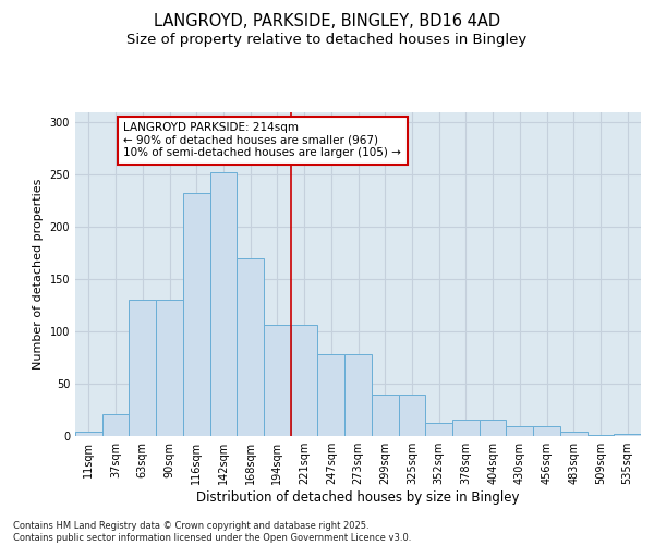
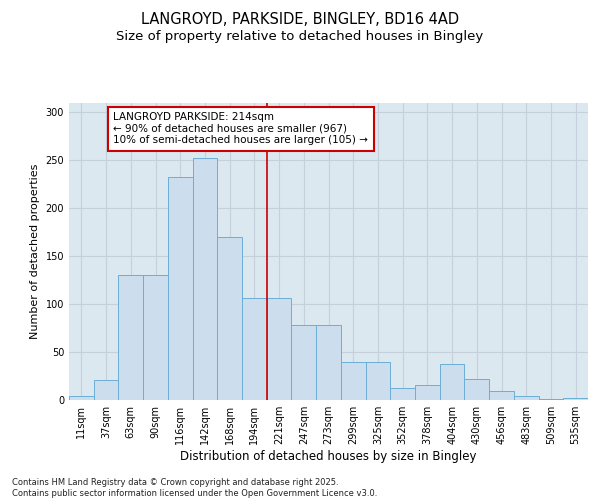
404sqm: 16 -> 38
430sqm: 9 -> 22
